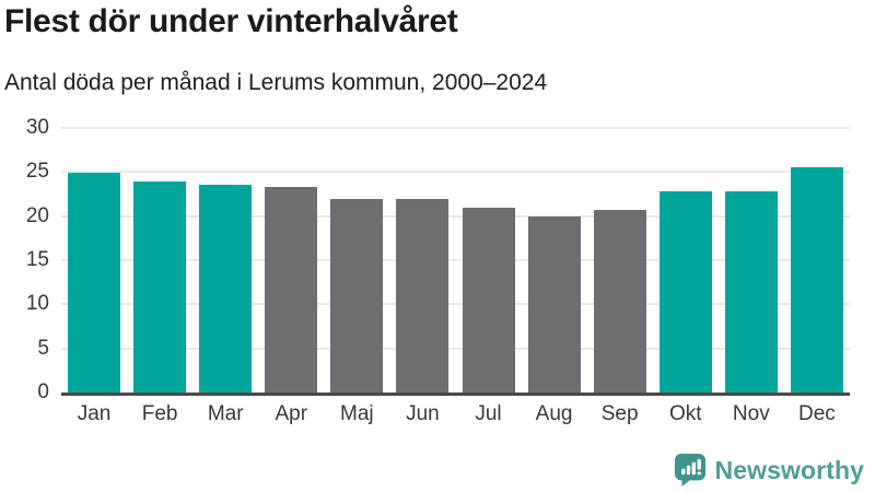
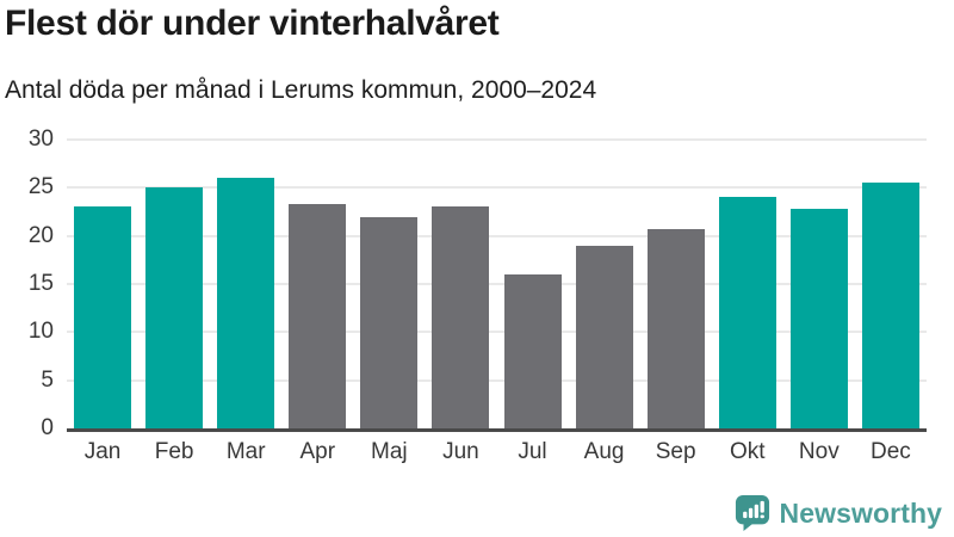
Jan: 25 -> 23
Feb: 24 -> 25
Mar: 24 -> 26
Jun: 22 -> 23
Jul: 21 -> 16
Aug: 20 -> 19
Okt: 23 -> 24
